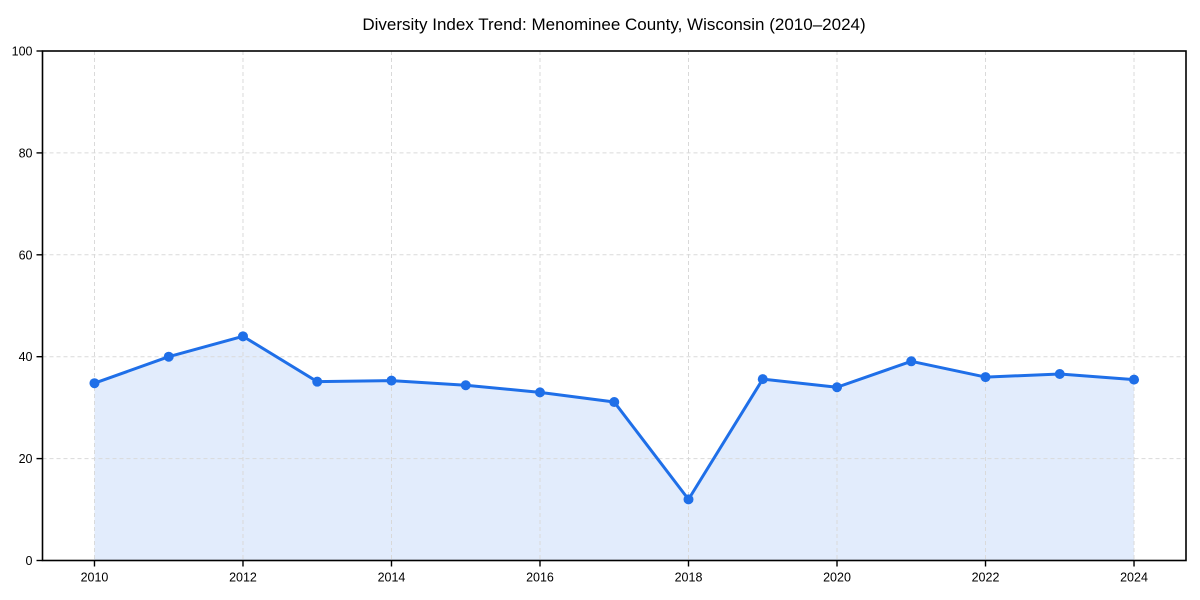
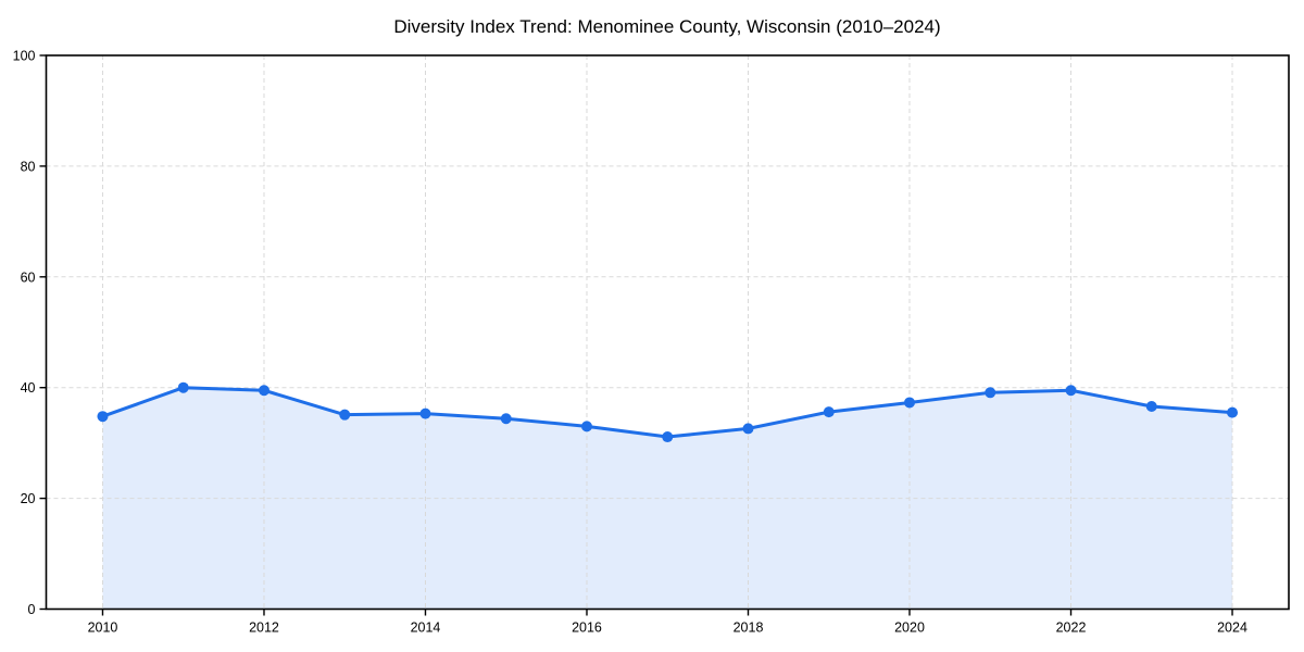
2012: 44 -> 40
2018: 12 -> 33
2020: 34 -> 37
2022: 36 -> 40
